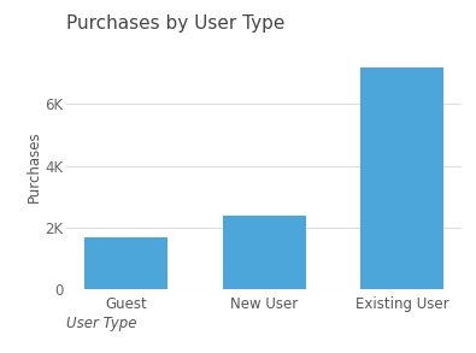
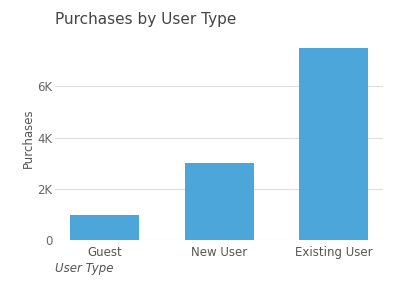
Guest: 1.7K -> 1.0K
New User: 2.4K -> 3.0K
Existing User: 7.2K -> 7.5K
